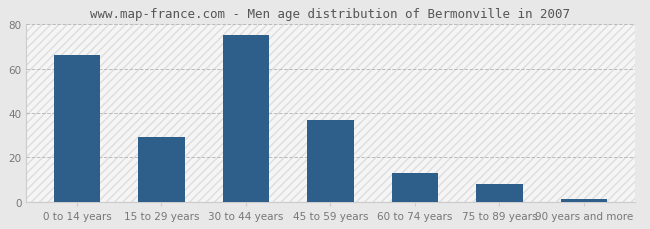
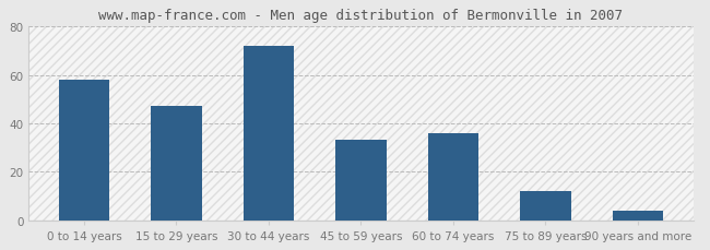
0 to 14 years: 66 -> 58
15 to 29 years: 29 -> 47
30 to 44 years: 75 -> 72
45 to 59 years: 37 -> 33
60 to 74 years: 13 -> 36
75 to 89 years: 8 -> 12
90 years and more: 1 -> 4
